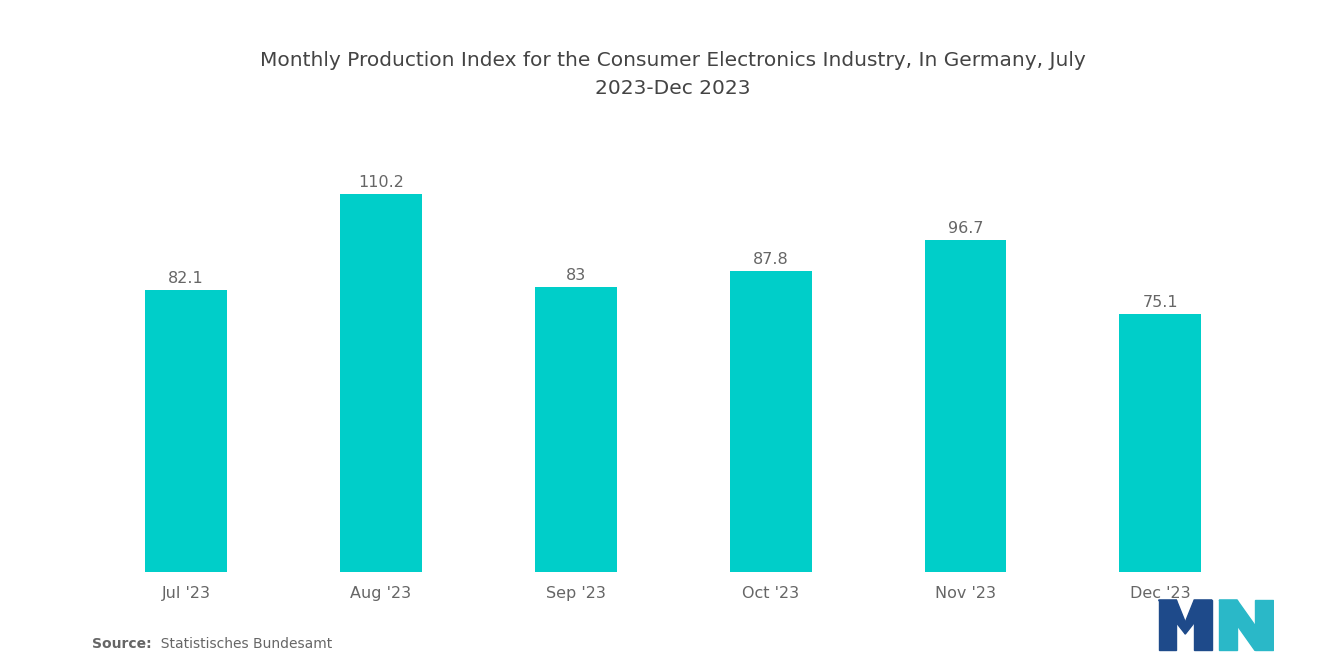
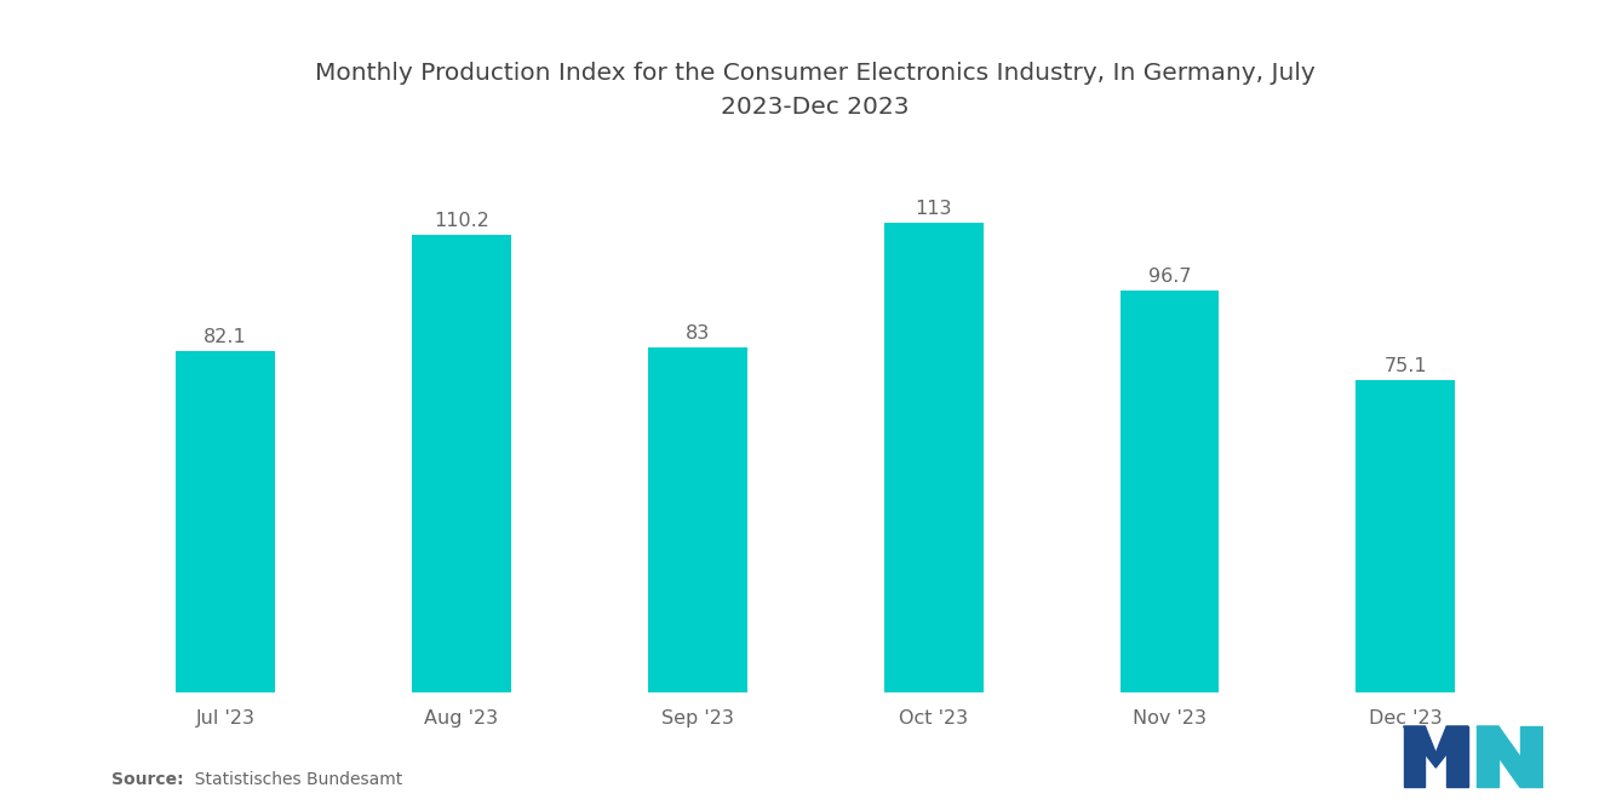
Oct '23: 87.8 -> 113
